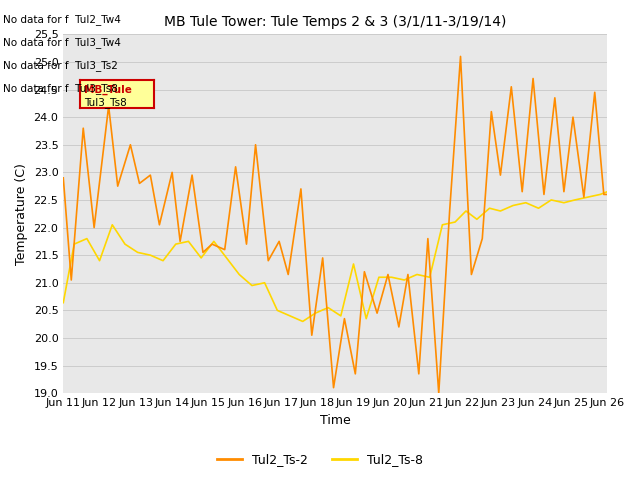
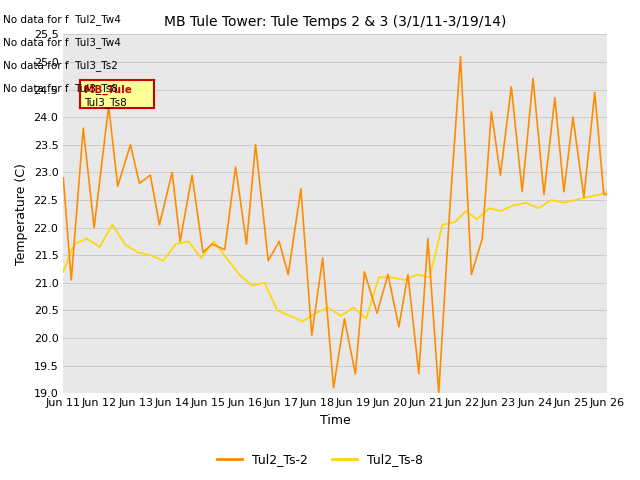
Tul2_Ts-8/Jun 11: 20.64 -> 21.20
Tul2_Ts-8/Jun 12: 21.40 -> 21.65
Tul2_Ts-8/Jun 19: 21.34 -> 20.55
